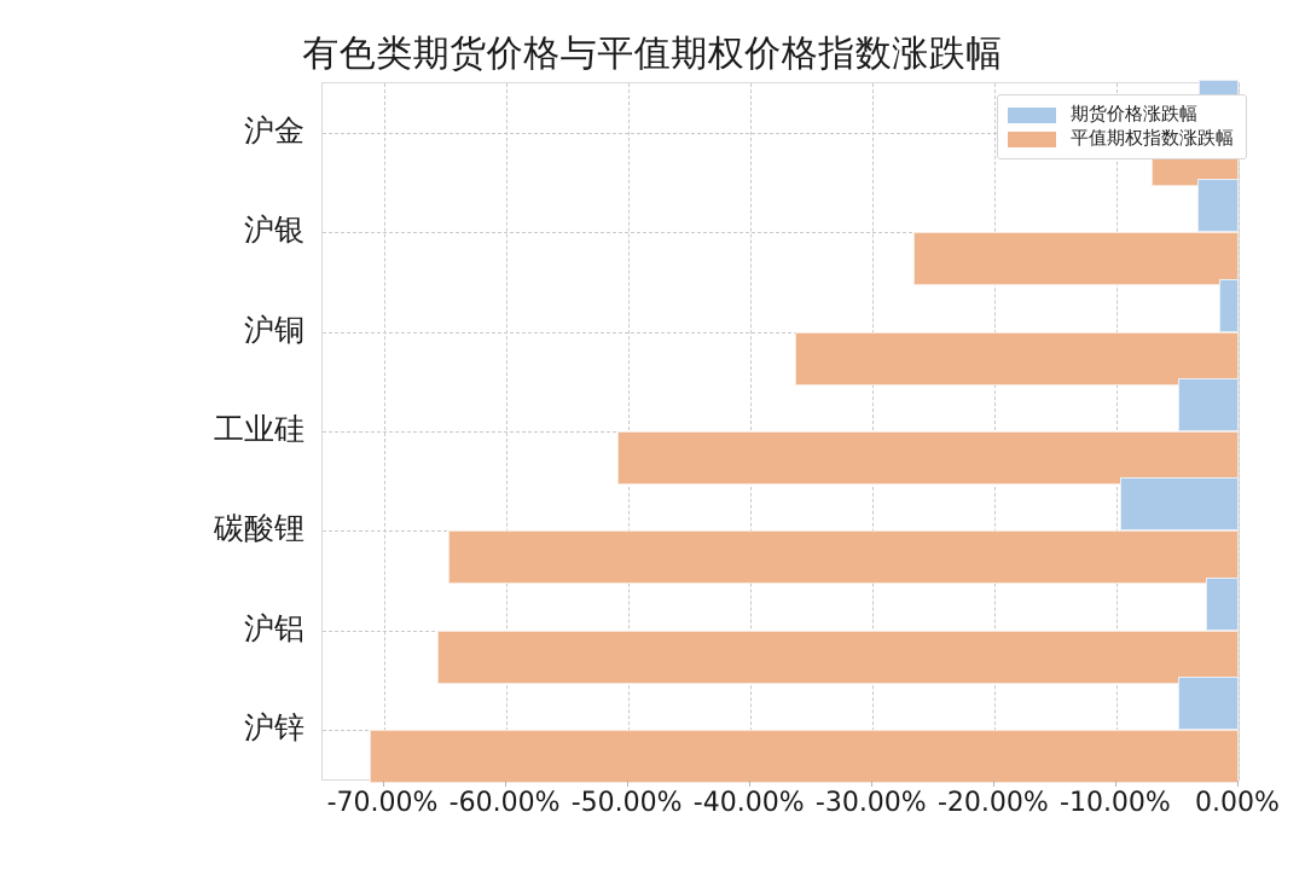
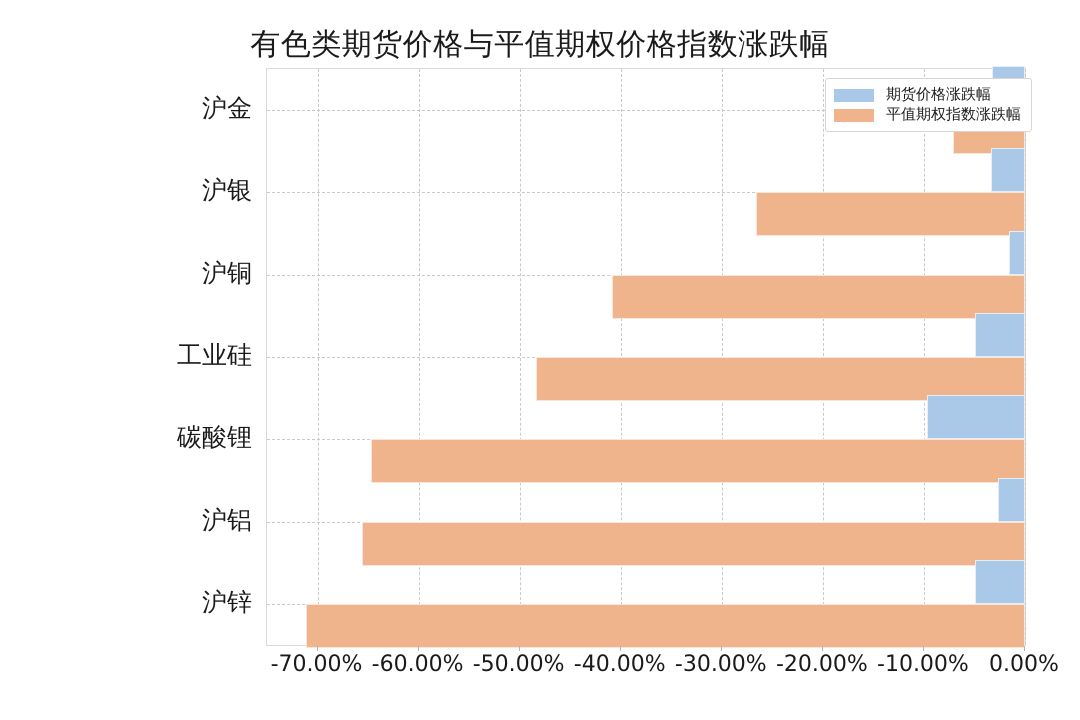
平值期权指数涨跌幅/沪铜: -36.3% -> -40.9%
平值期权指数涨跌幅/工业硅: -50.9% -> -48.4%
